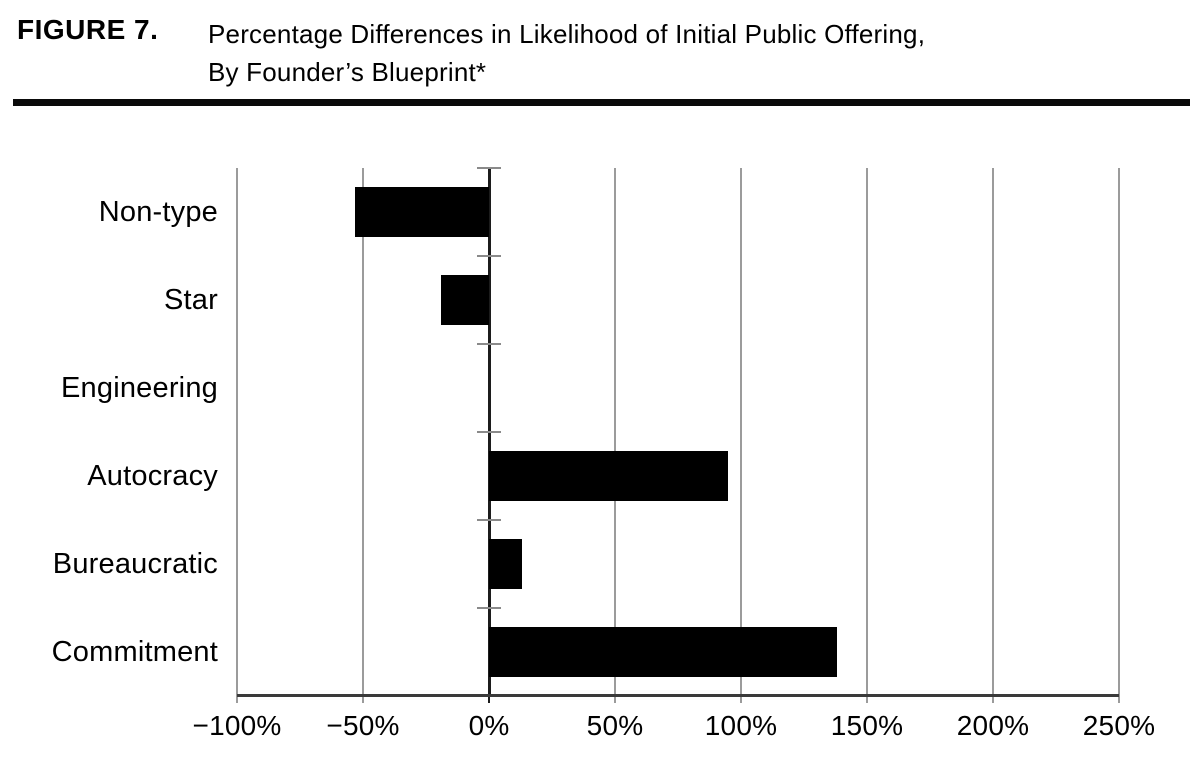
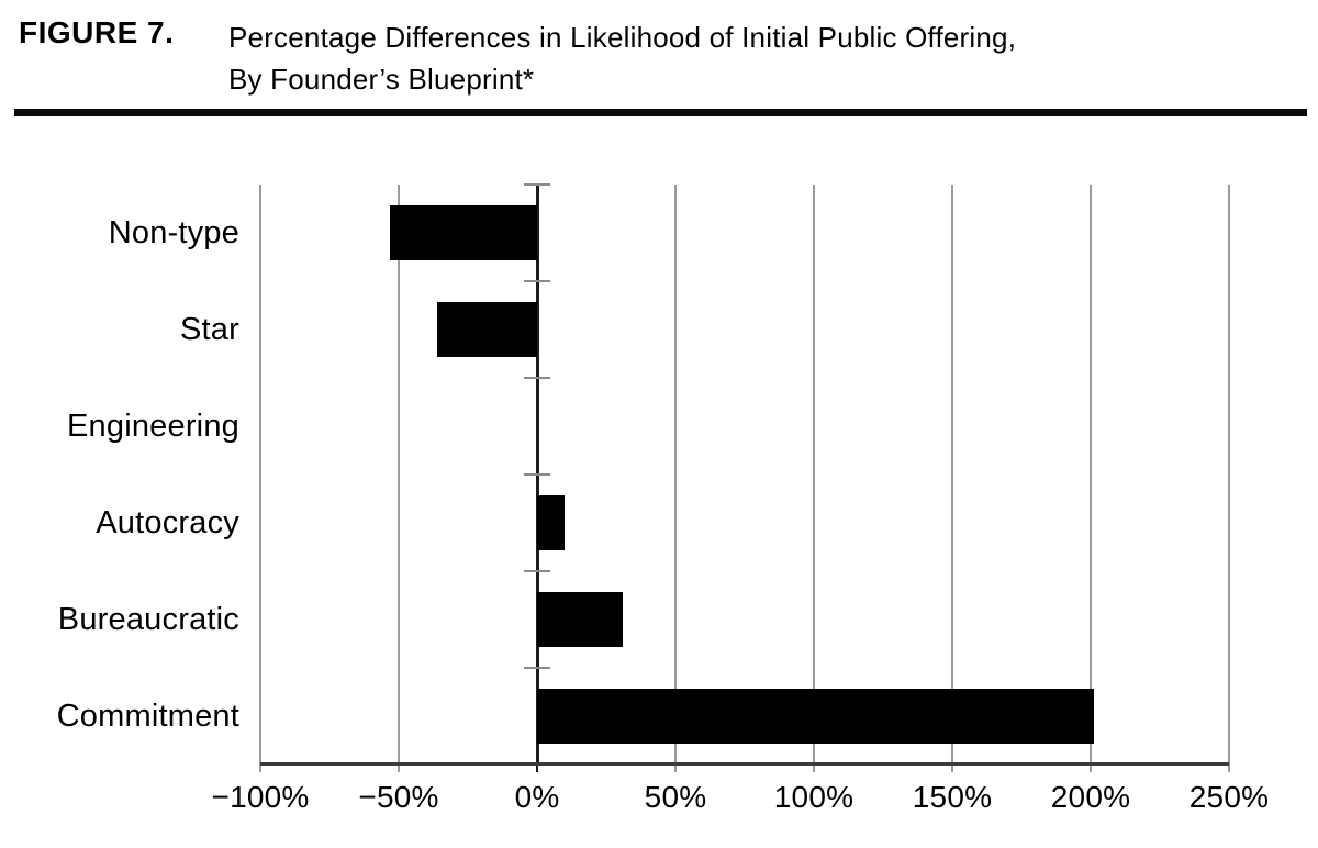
Star: -19% -> -36%
Autocracy: 95% -> 10%
Bureaucratic: 13% -> 31%
Commitment: 138% -> 201%
